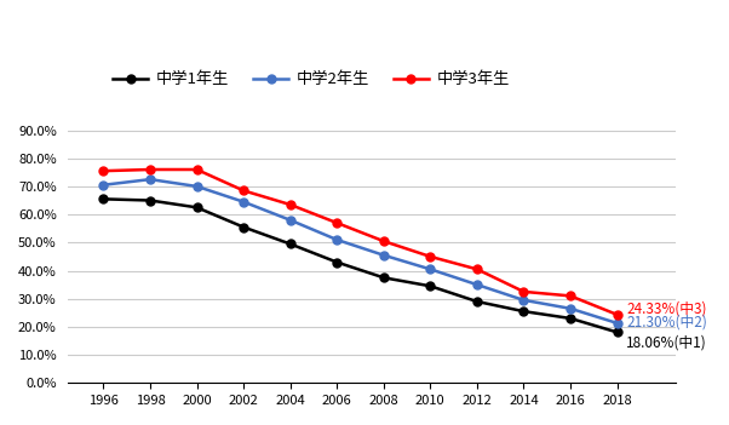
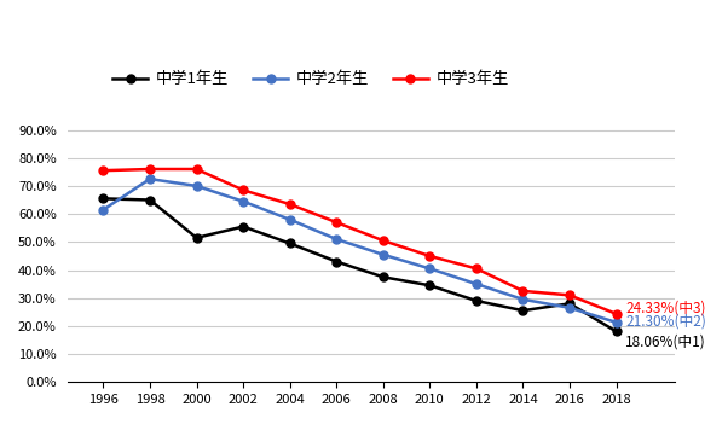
中学2年生/1996: 70.5% -> 61.5%
中学1年生/2000: 62.5% -> 51.5%
中学1年生/2016: 23.0% -> 28.0%
